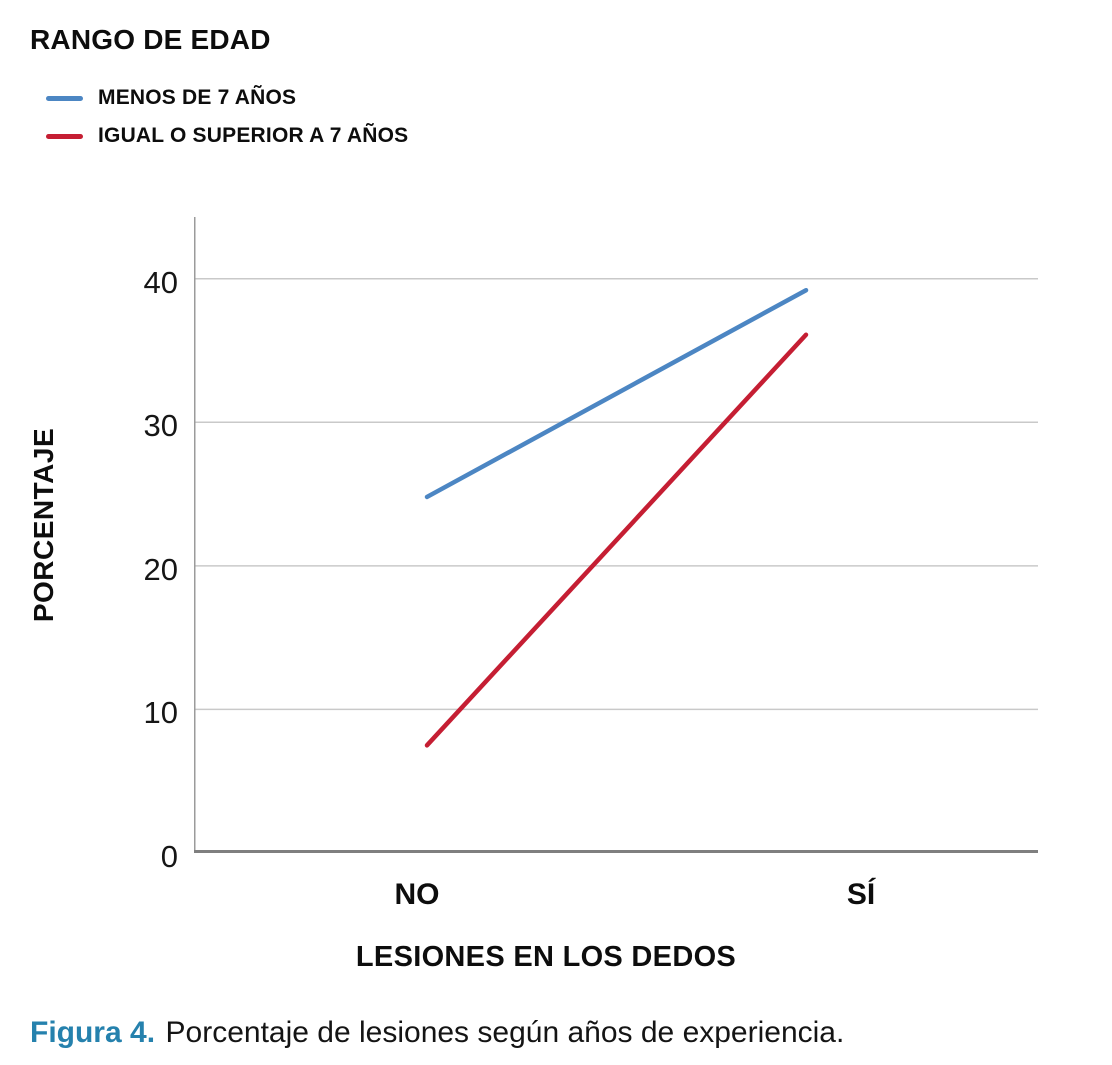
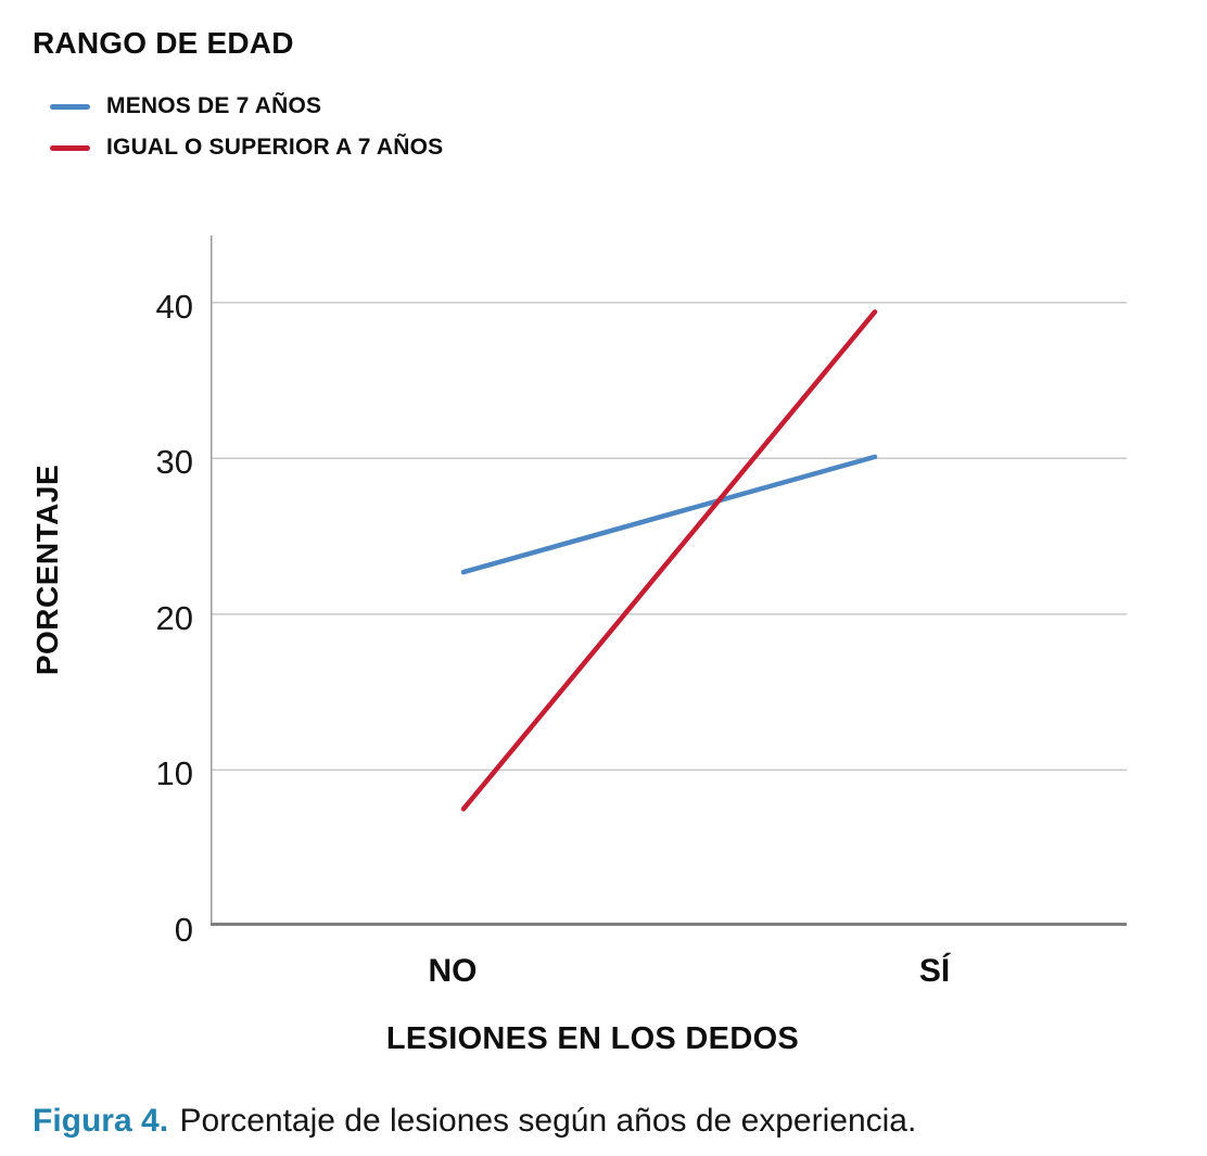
MENOS DE 7 AÑOS/NO: 24.8 -> 22.7
MENOS DE 7 AÑOS/SÍ: 39.2 -> 30.1
IGUAL O SUPERIOR A 7 AÑOS/SÍ: 36.1 -> 39.4
